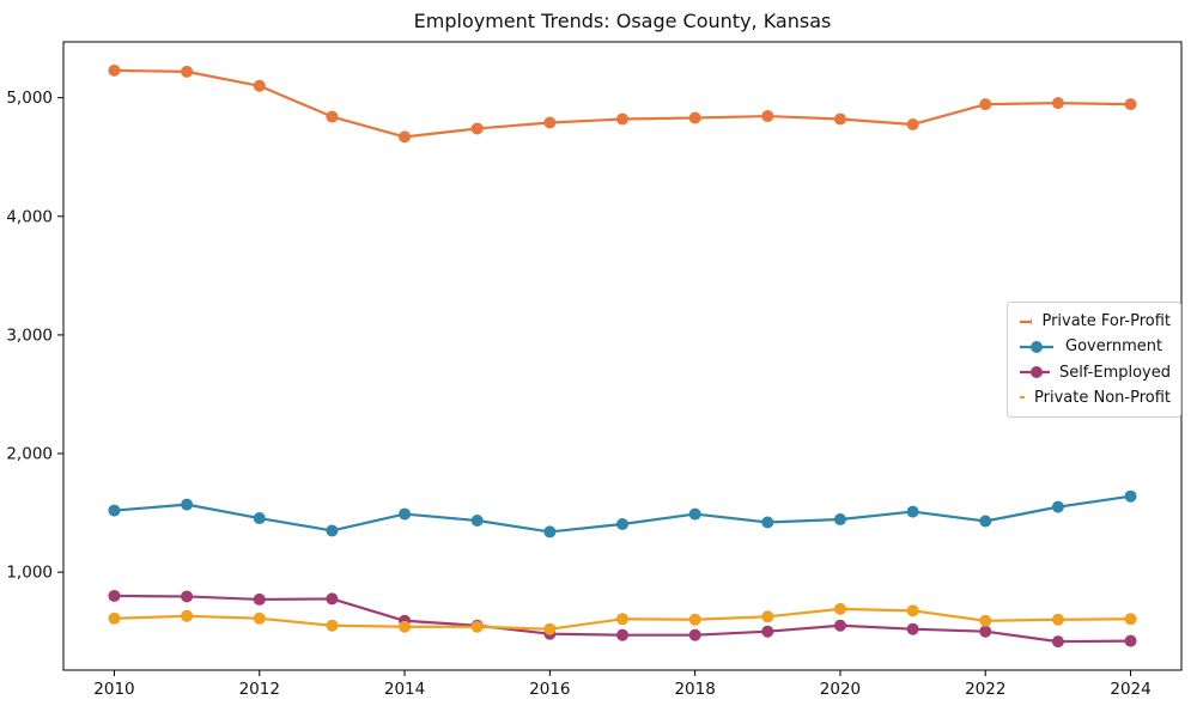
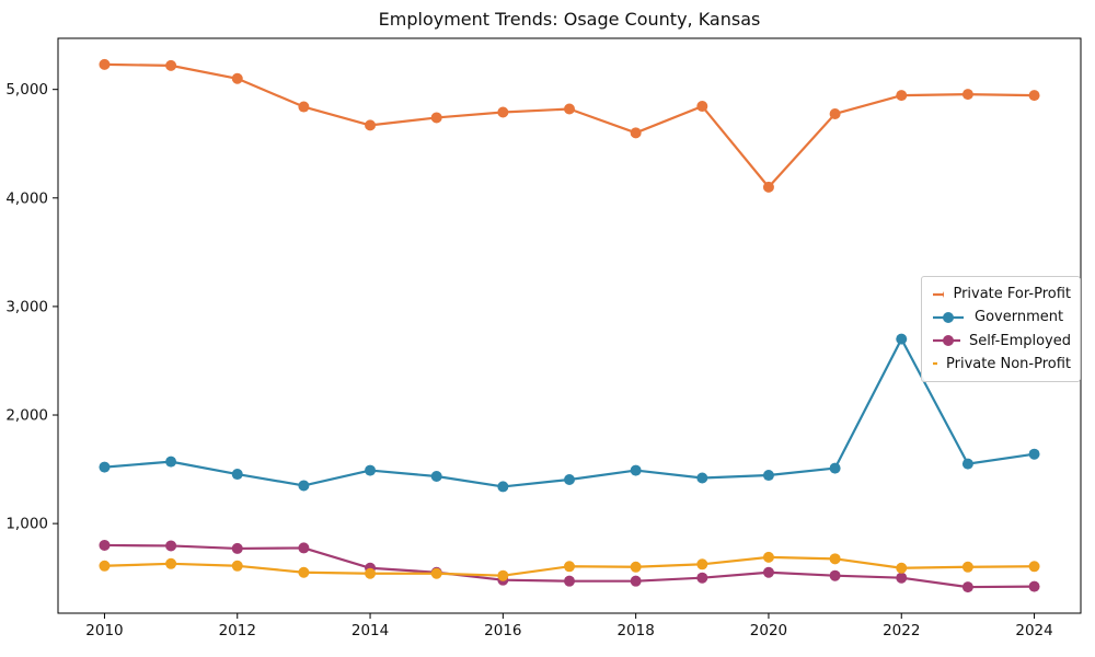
Private For-Profit/2018: 4800 -> 4600
Private For-Profit/2020: 4800 -> 4100
Government/2022: 1400 -> 2700
